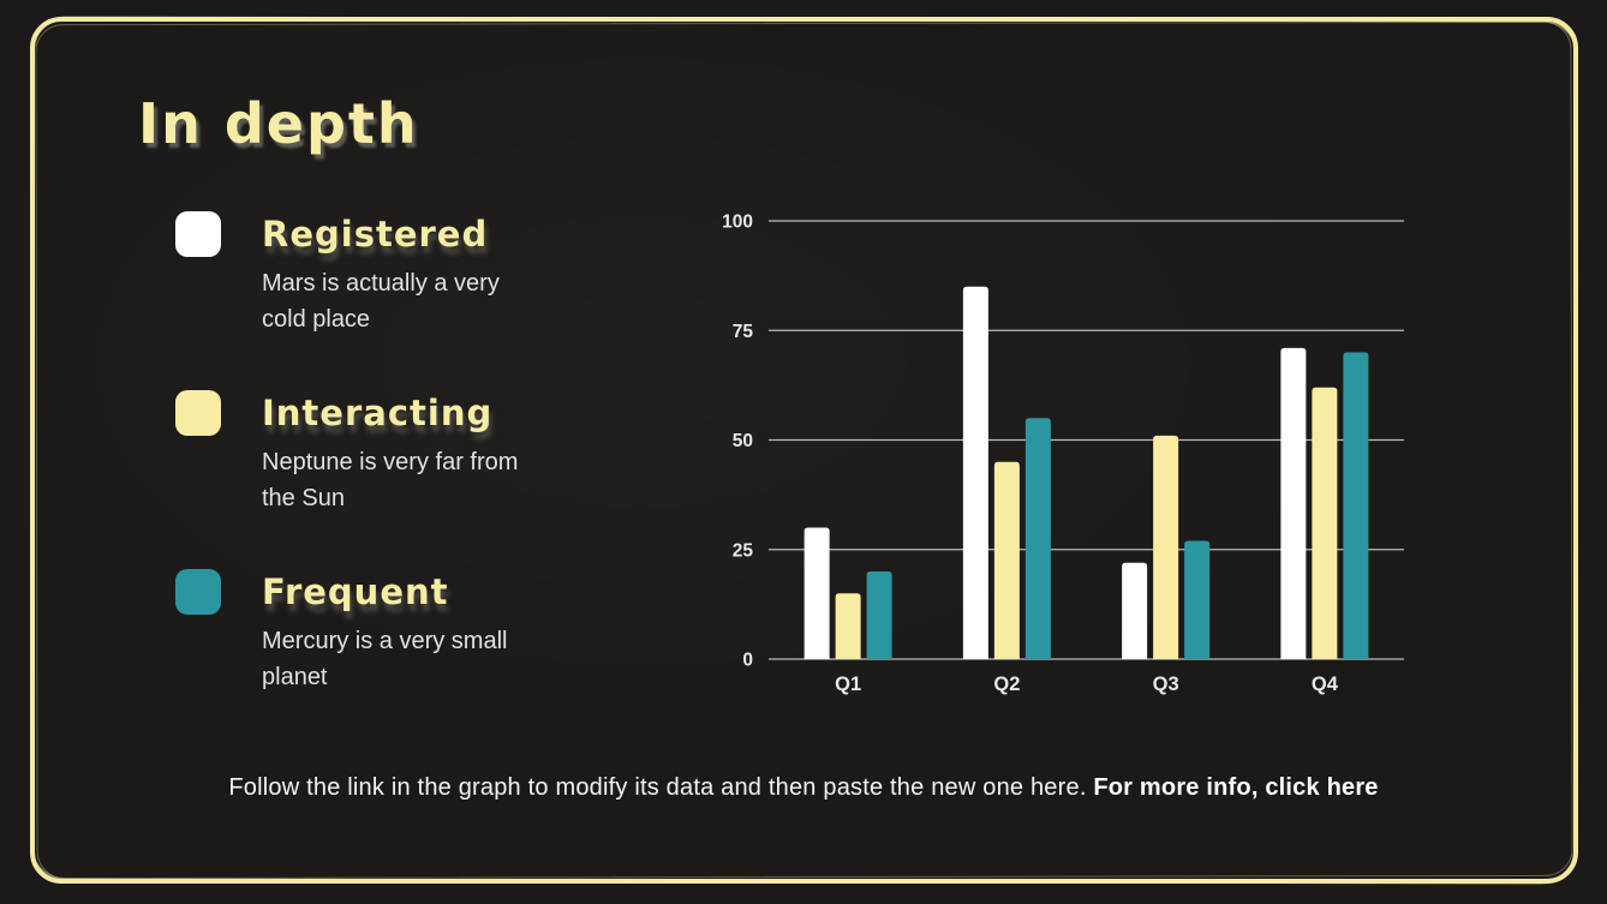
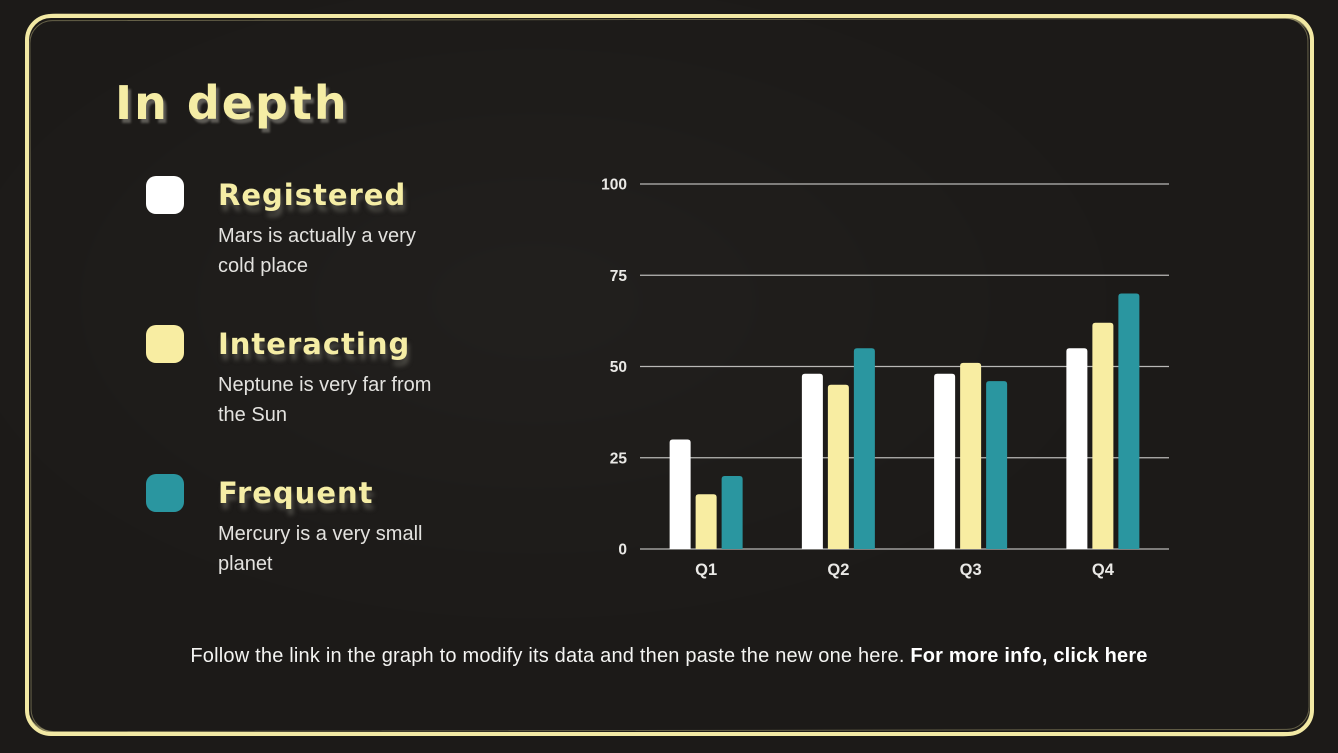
Registered/Q2: 85 -> 48
Registered/Q3: 22 -> 48
Frequent/Q3: 27 -> 46
Registered/Q4: 71 -> 55
